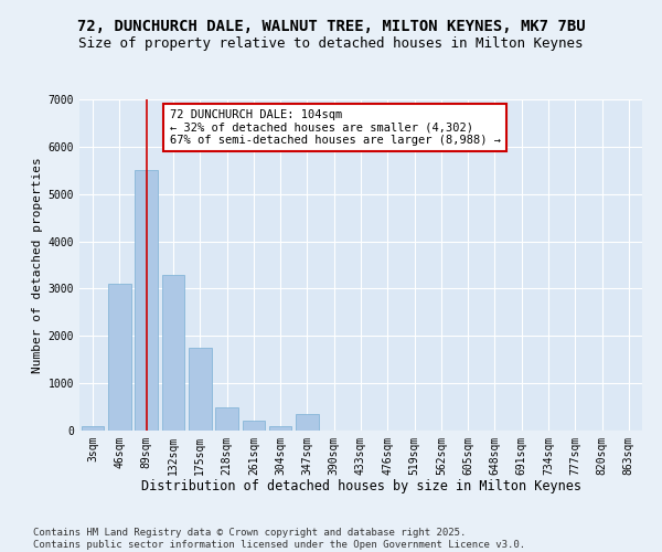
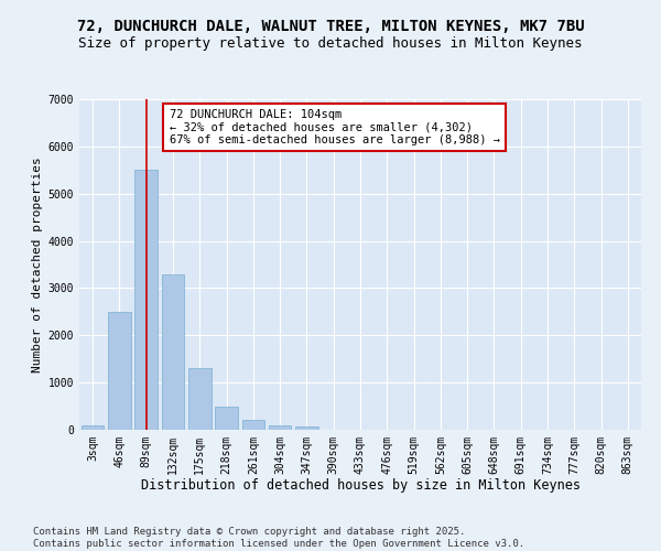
46sqm: 3100 -> 2500
175sqm: 1750 -> 1300
347sqm: 350 -> 60
